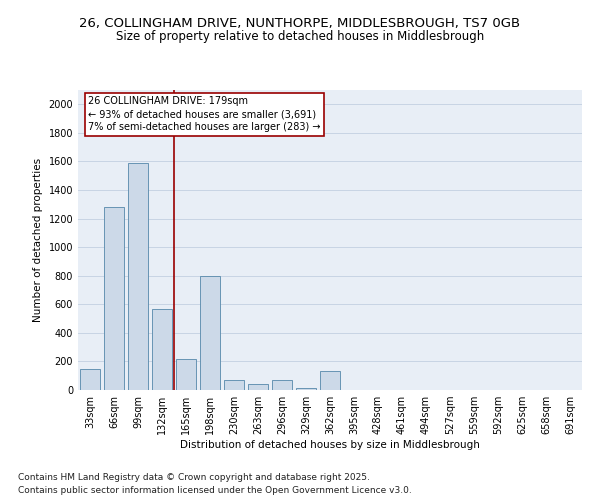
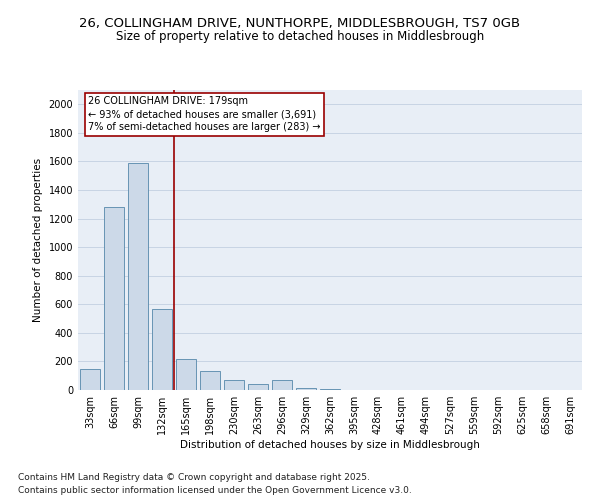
198sqm: 800 -> 130
362sqm: 130 -> 0
